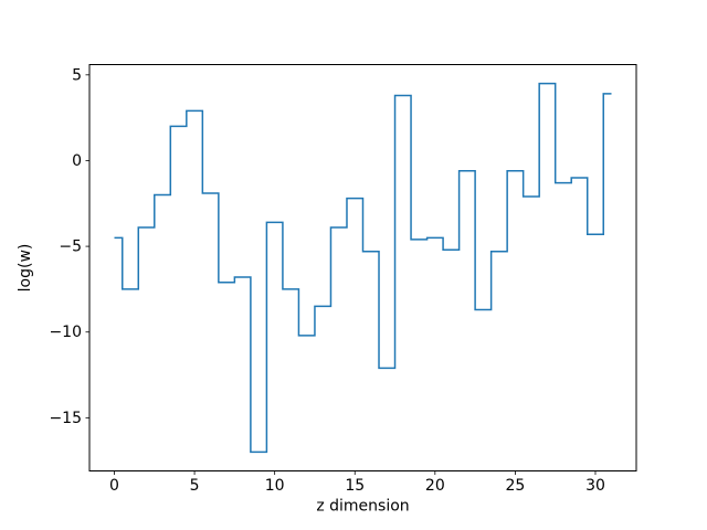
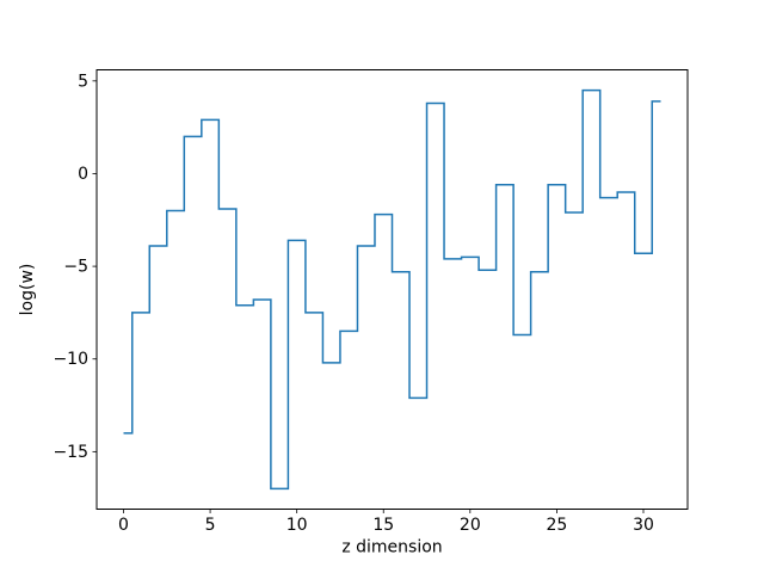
0: -4.5 -> -14.0
